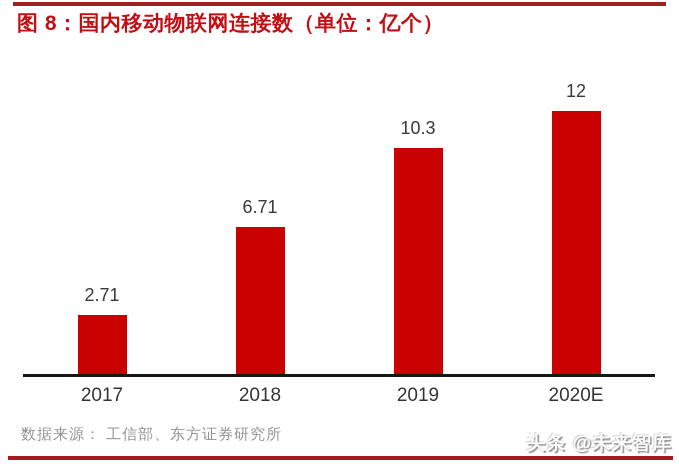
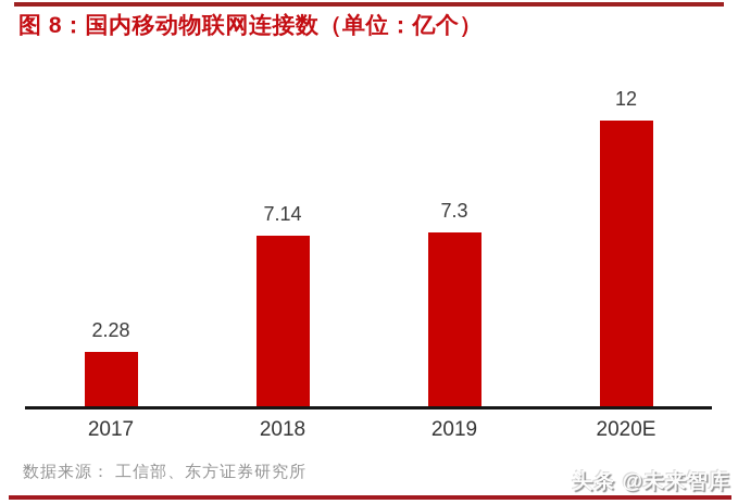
2017: 2.71 -> 2.28
2018: 6.71 -> 7.14
2019: 10.3 -> 7.3
